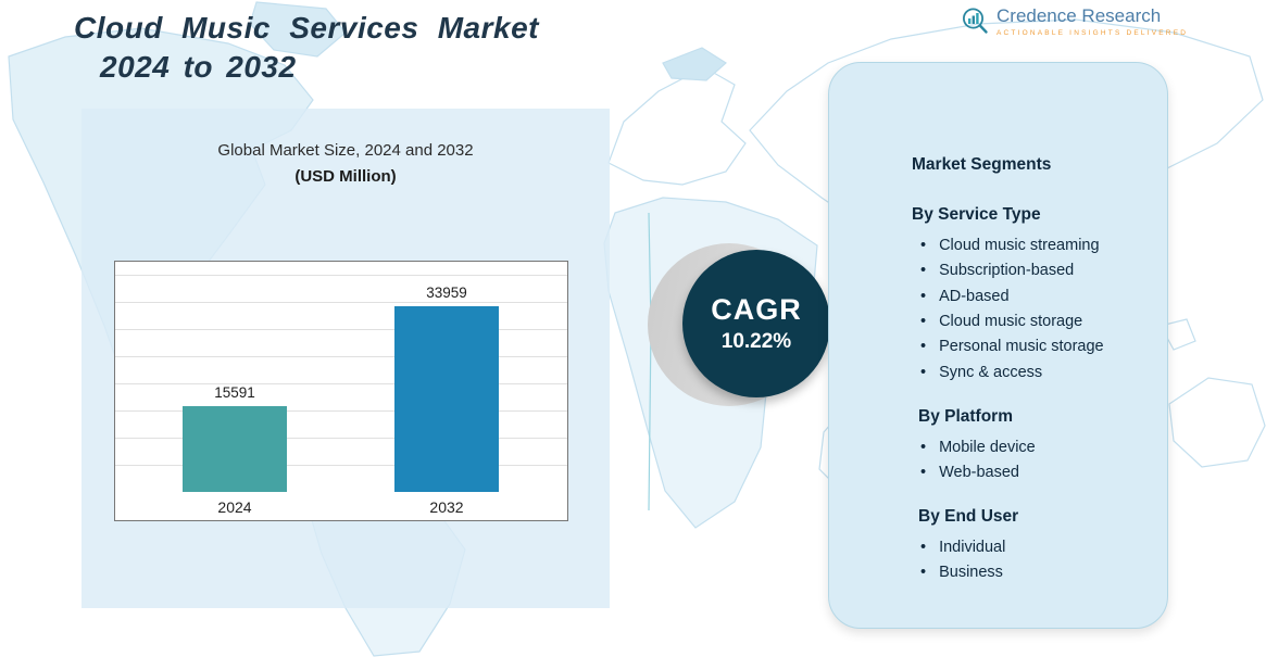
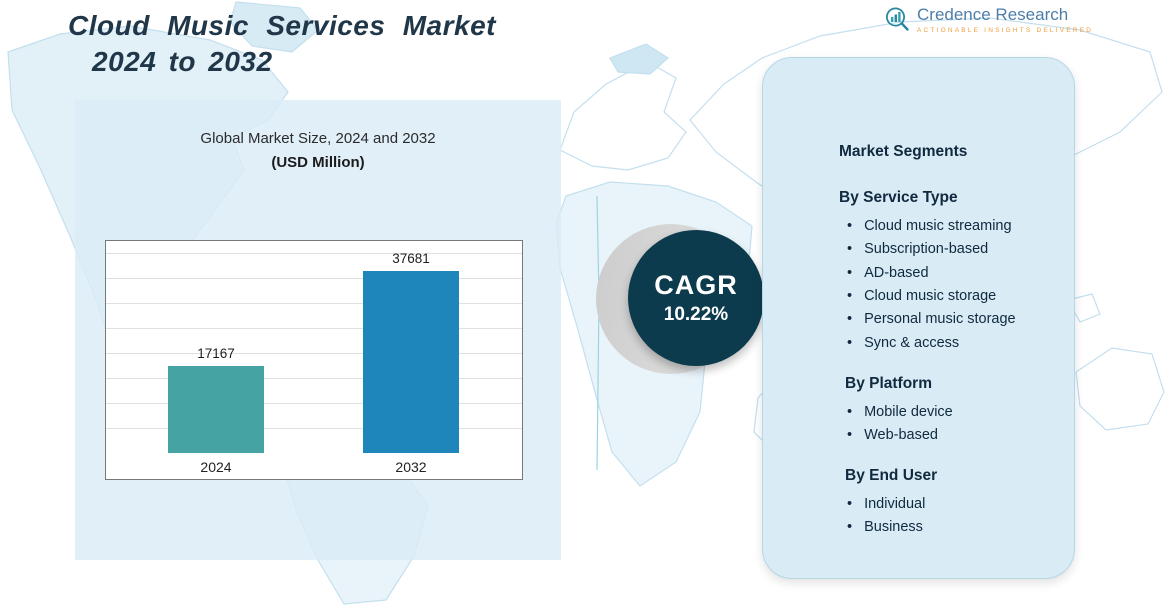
2024: 15591 -> 17167
2032: 33959 -> 37681
